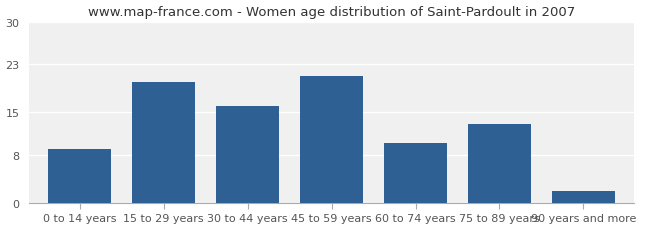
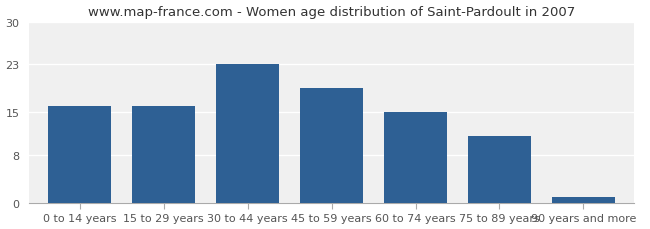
0 to 14 years: 9 -> 16
15 to 29 years: 20 -> 16
30 to 44 years: 16 -> 23
45 to 59 years: 21 -> 19
60 to 74 years: 10 -> 15
75 to 89 years: 13 -> 11
90 years and more: 2 -> 1
